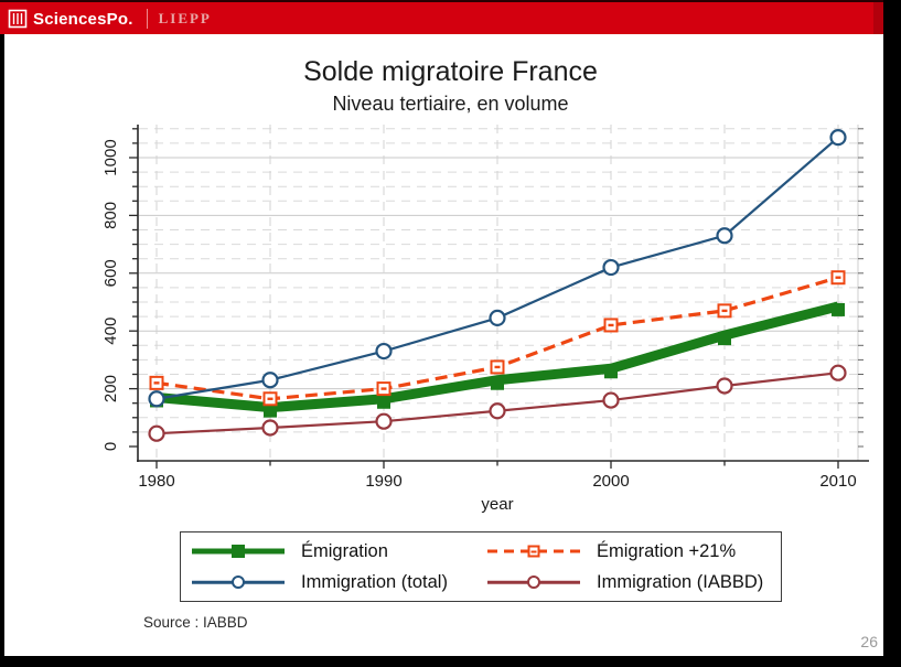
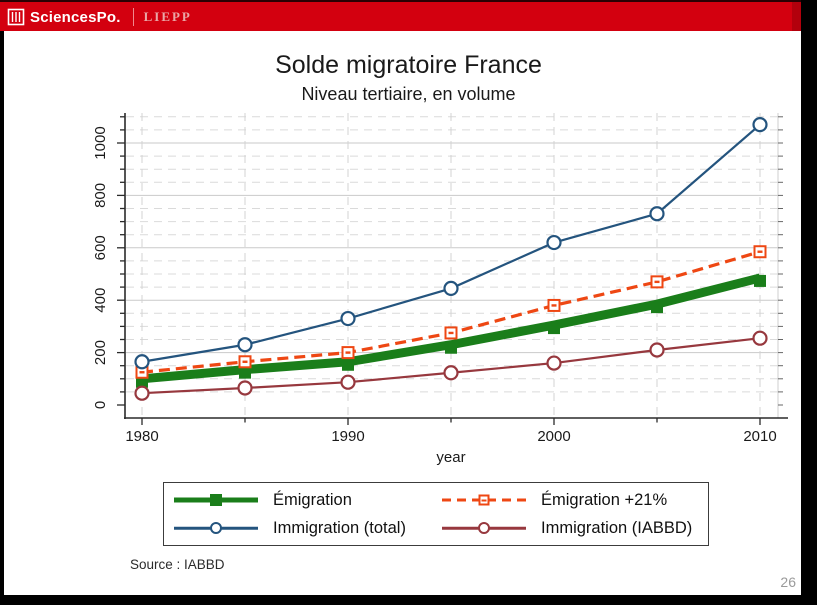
Émigration/1980: 170 -> 100
Émigration +21%/1980: 220 -> 120
Émigration/2000: 270 -> 300
Émigration +21%/2000: 420 -> 380
